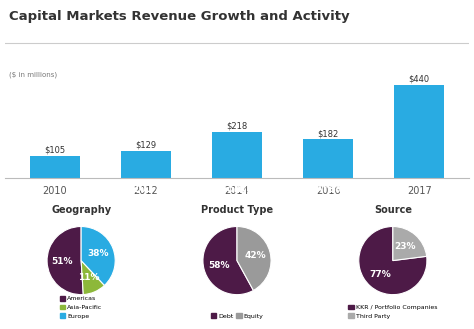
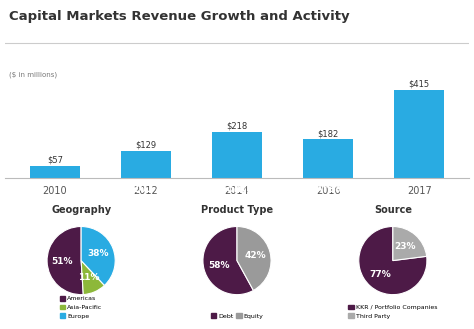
2010: $105 -> $57
2017: $440 -> $415
